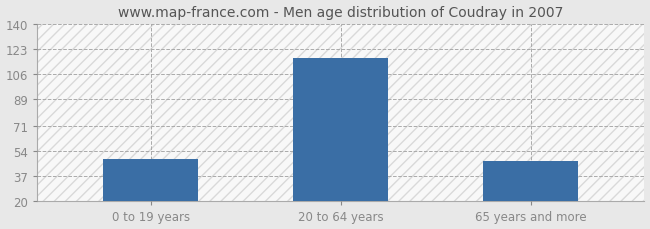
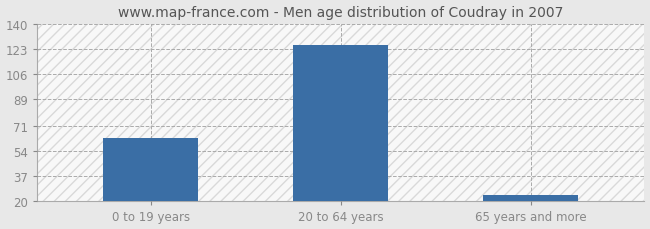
0 to 19 years: 49 -> 63
20 to 64 years: 117 -> 126
65 years and more: 47 -> 24
